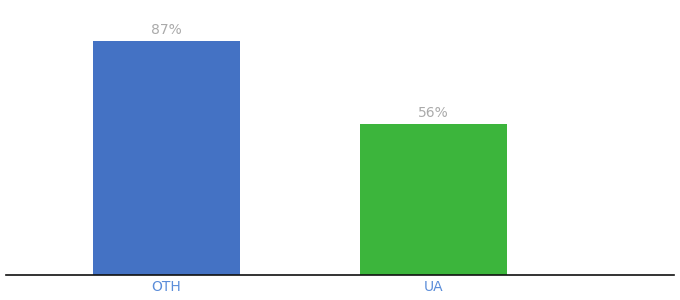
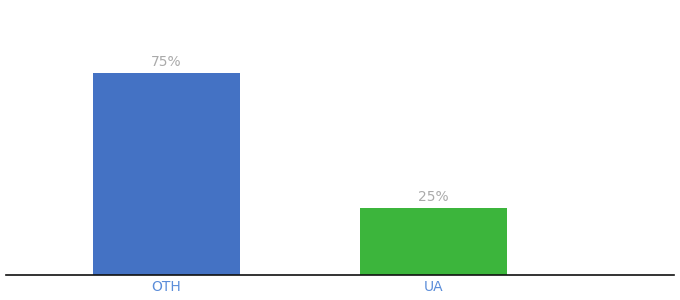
OTH: 87% -> 75%
UA: 56% -> 25%
